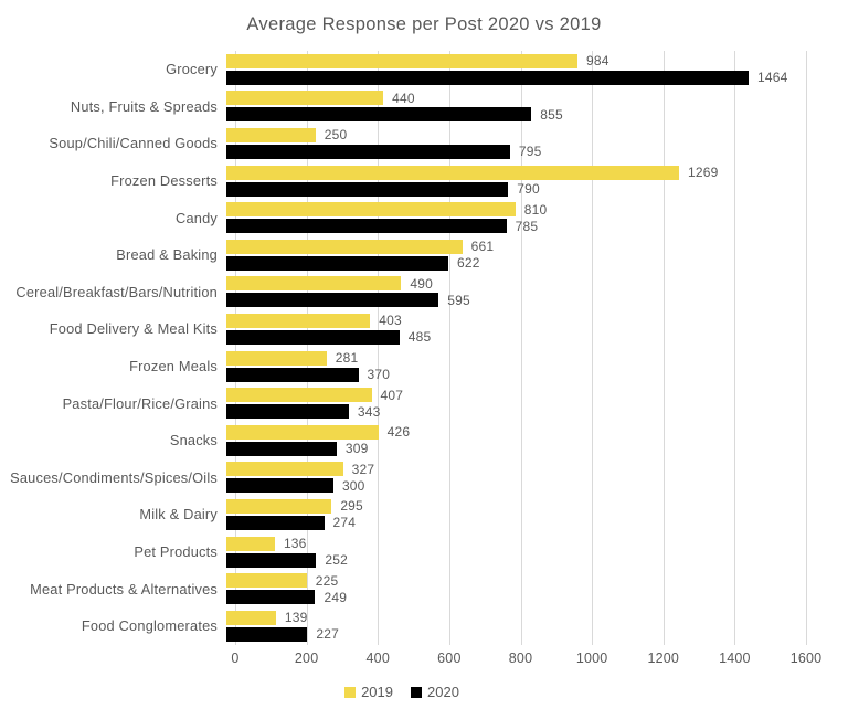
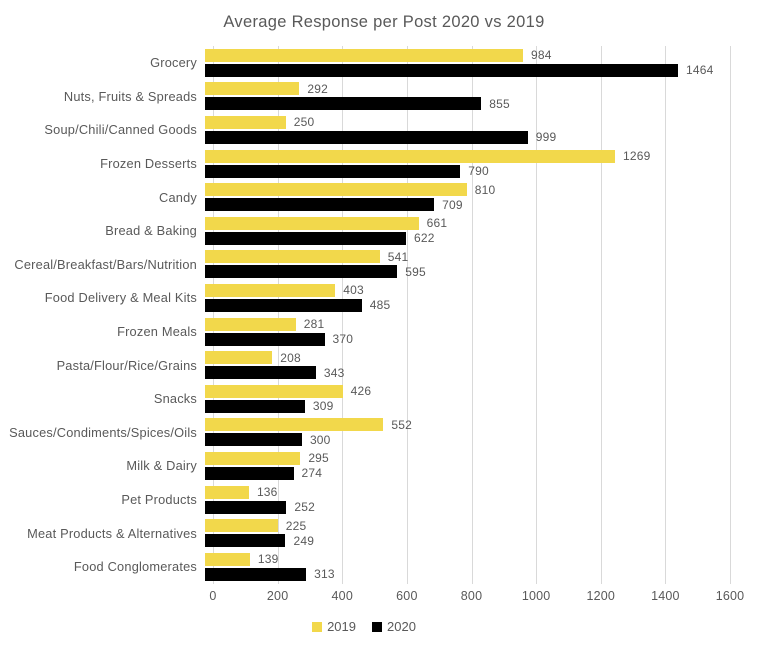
2019/Nuts, Fruits & Spreads: 440 -> 292
2020/Soup/Chili/Canned Goods: 795 -> 999
2020/Candy: 785 -> 709
2019/Cereal/Breakfast/Bars/Nutrition: 490 -> 541
2019/Pasta/Flour/Rice/Grains: 407 -> 208
2019/Sauces/Condiments/Spices/Oils: 327 -> 552
2020/Food Conglomerates: 227 -> 313
